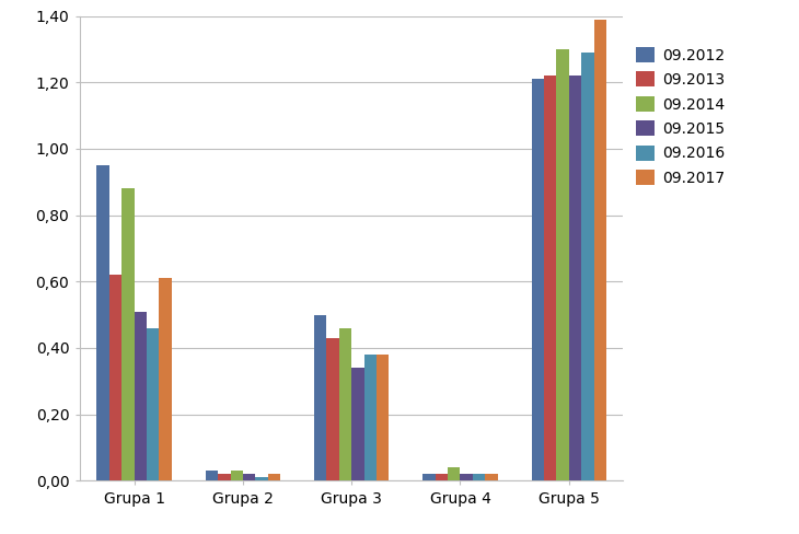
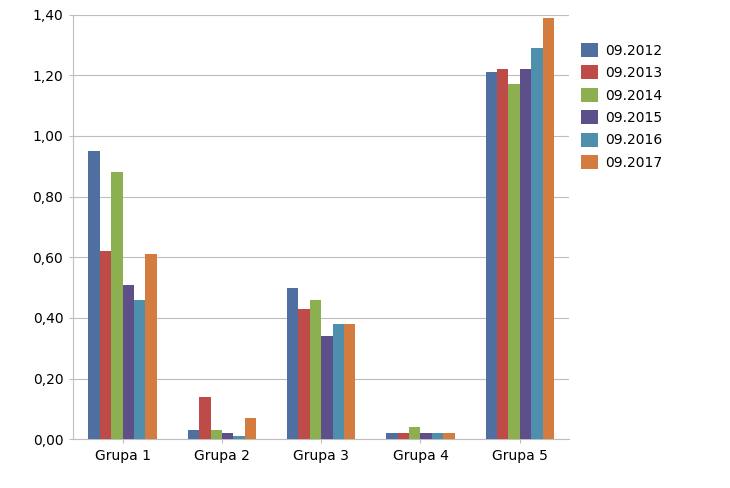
09.2013/Grupa 2: 0,02 -> 0,14
09.2017/Grupa 2: 0,02 -> 0,07
09.2014/Grupa 5: 1,30 -> 1,17
